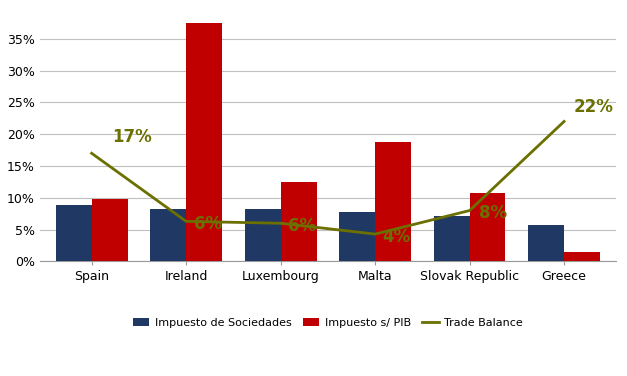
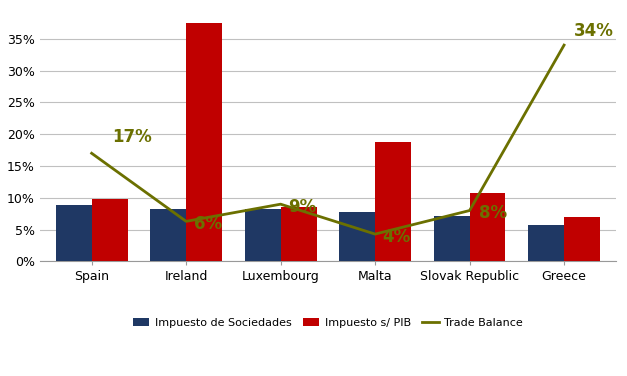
Trade Balance/Luxembourg: 6% -> 9%
Impuesto s/ PIB/Luxembourg: 12.5% -> 8.6%
Trade Balance/Greece: 22% -> 34%
Impuesto s/ PIB/Greece: 1.5% -> 7.0%
